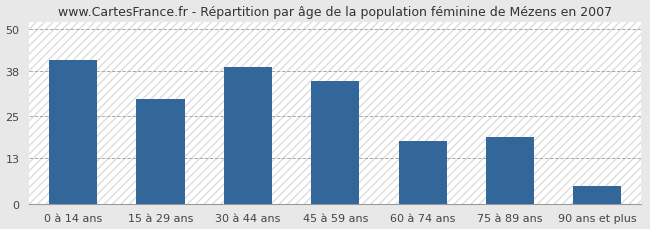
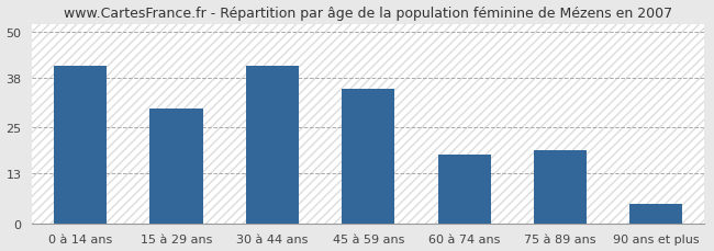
30 à 44 ans: 39 -> 41
